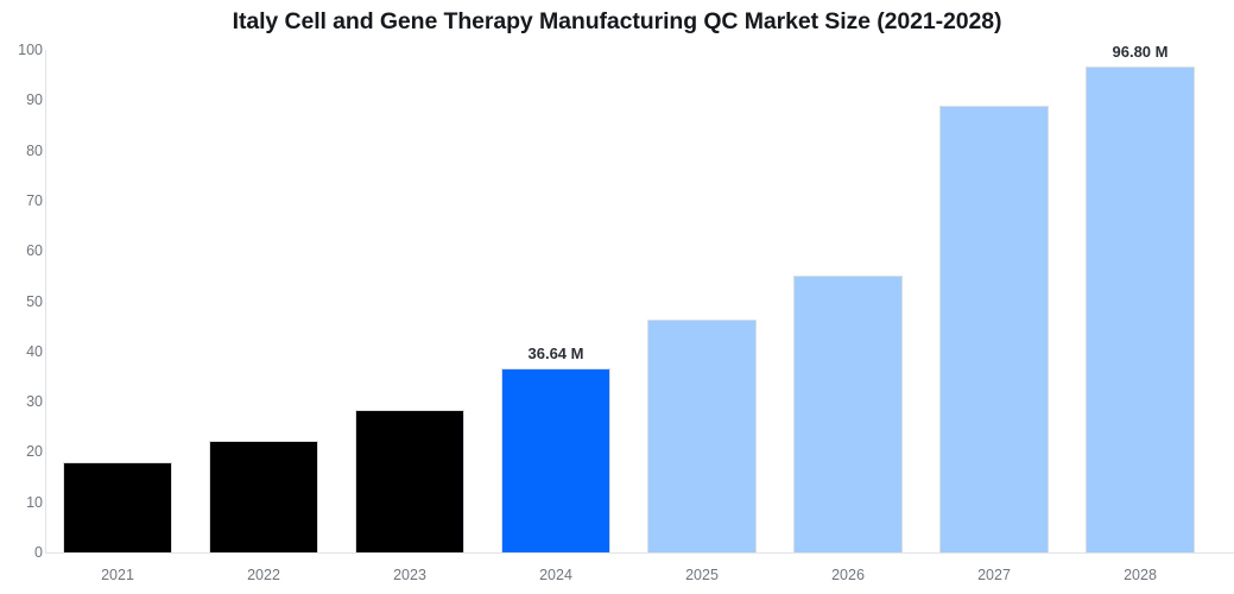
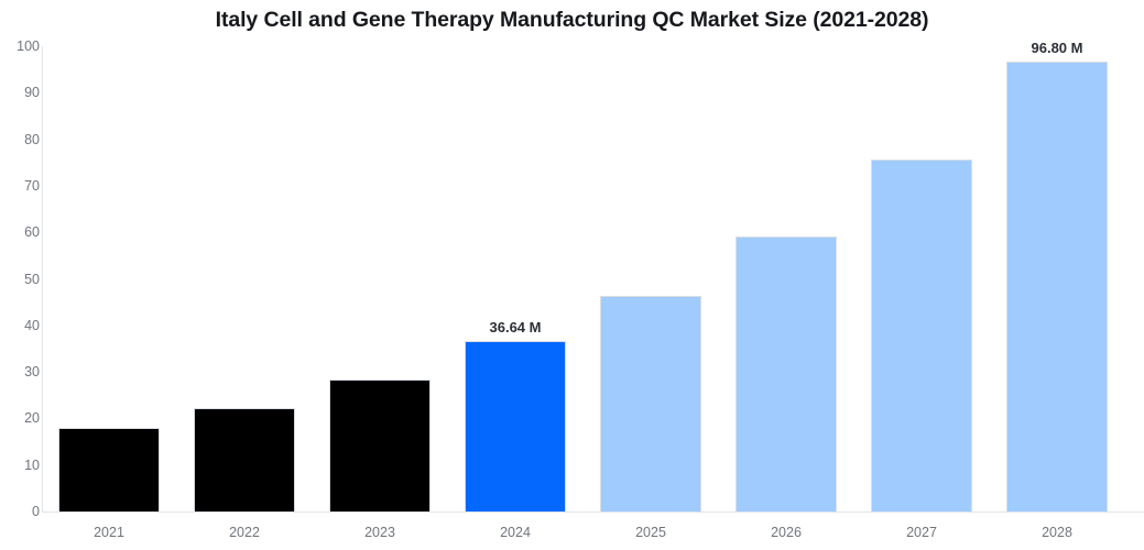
2026: 55 -> 59
2027: 89 -> 76
